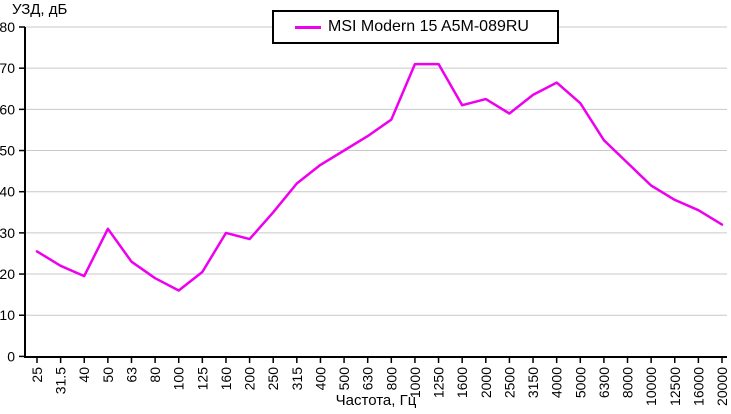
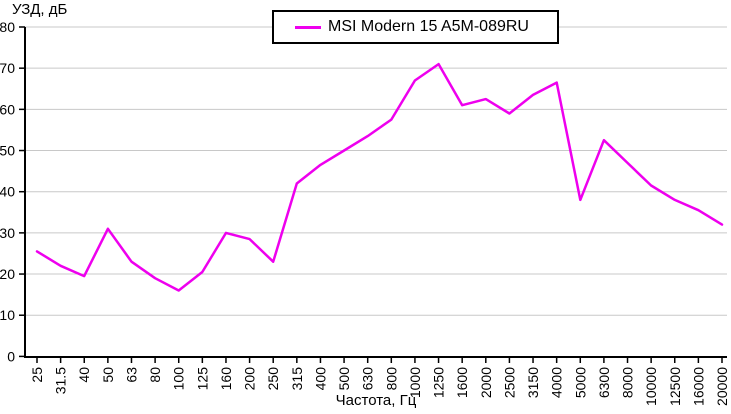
250: 35 -> 23
1000: 71 -> 67
5000: 62 -> 38
